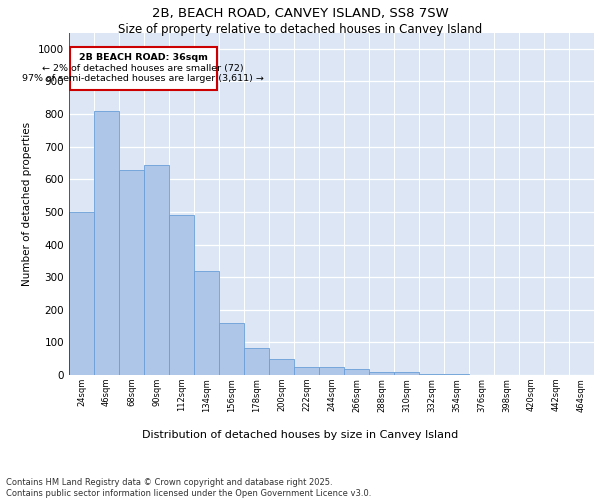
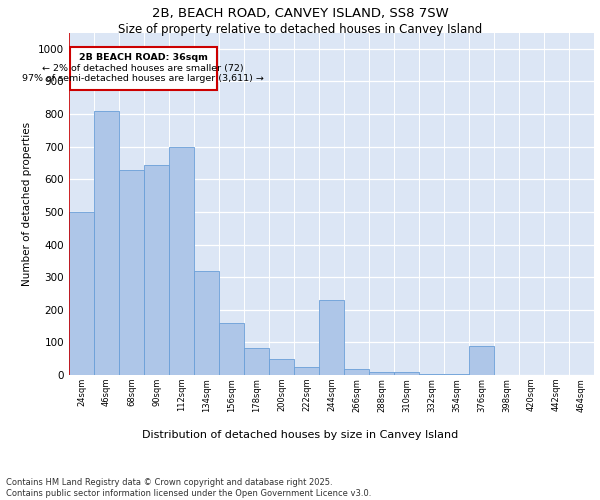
112sqm: 490 -> 700
244sqm: 25 -> 230
376sqm: 1 -> 90
